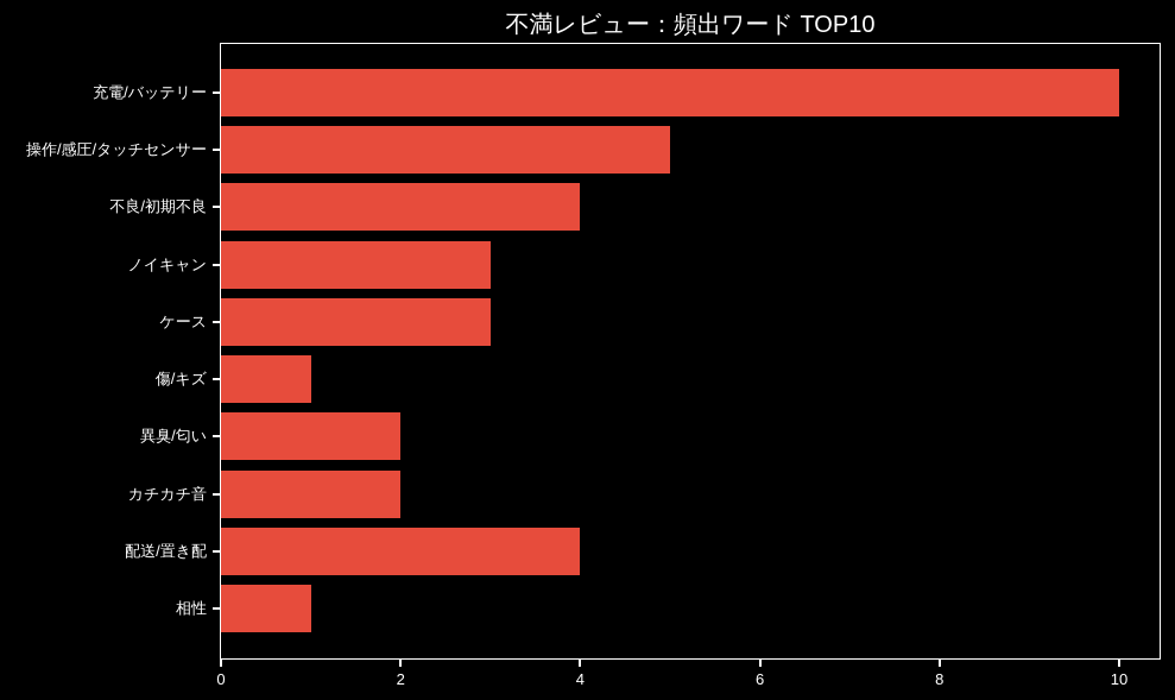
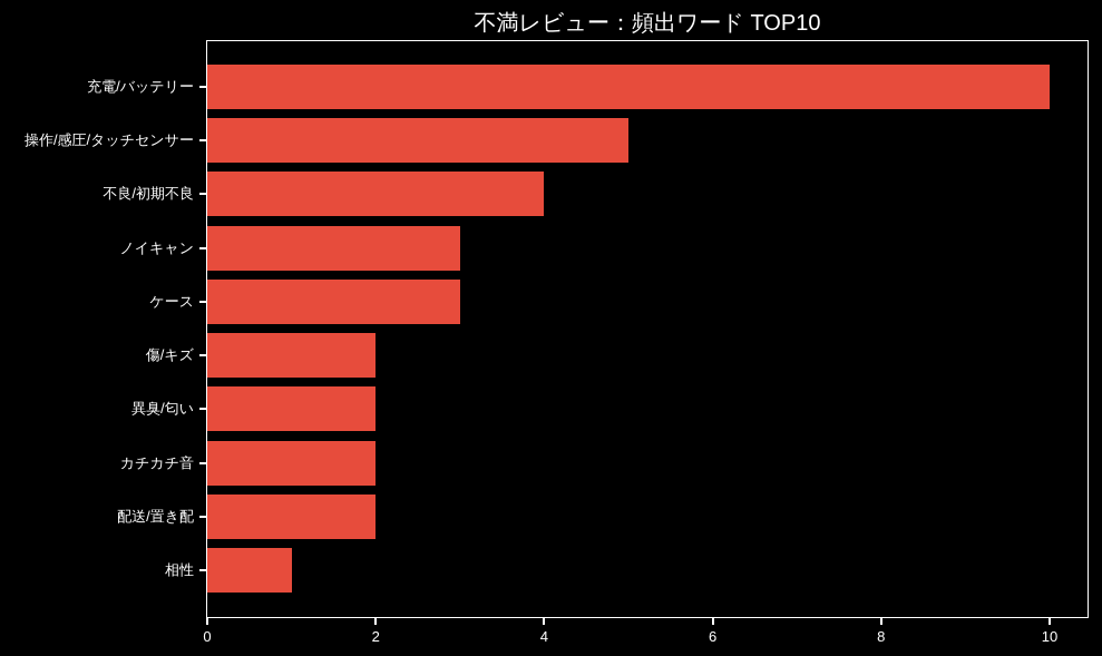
傷/キズ: 1 -> 2
配送/置き配: 4 -> 2
